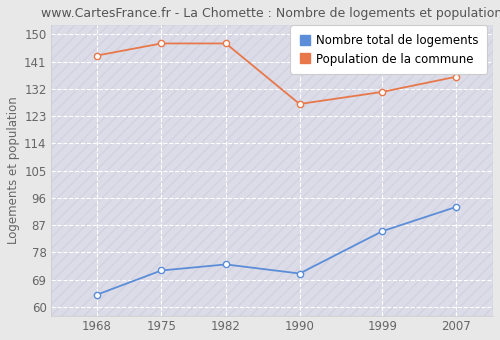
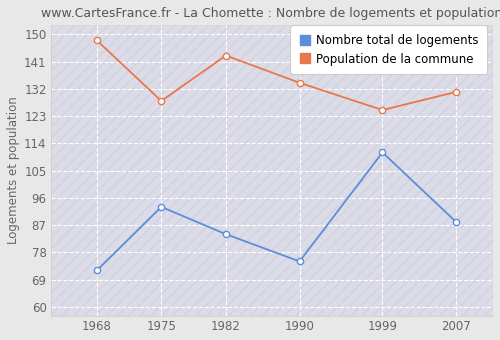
Nombre total de logements/1968: 64 -> 72
Population de la commune/1968: 143 -> 148
Nombre total de logements/1975: 72 -> 93
Population de la commune/1975: 147 -> 128
Nombre total de logements/1982: 74 -> 84
Population de la commune/1982: 147 -> 143
Nombre total de logements/1990: 71 -> 75
Population de la commune/1990: 127 -> 134
Nombre total de logements/1999: 85 -> 111
Population de la commune/1999: 131 -> 125
Nombre total de logements/2007: 93 -> 88
Population de la commune/2007: 136 -> 131
